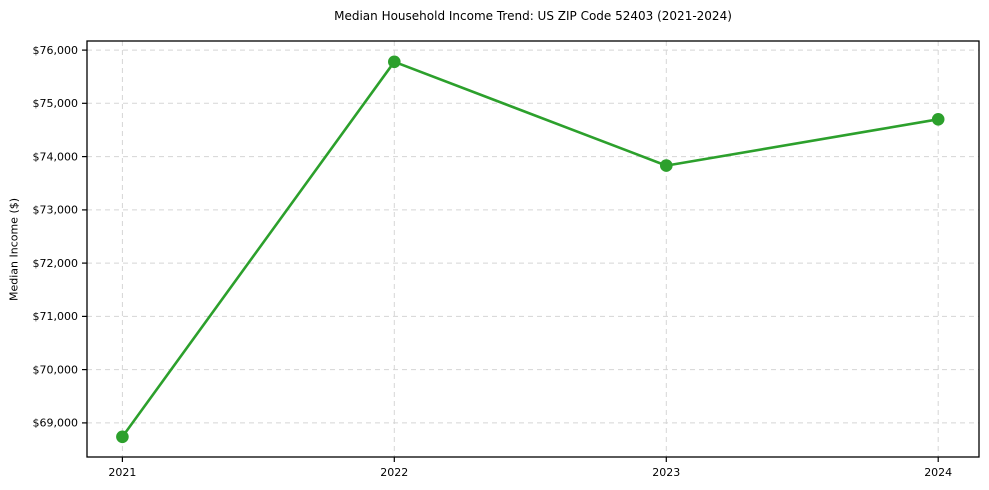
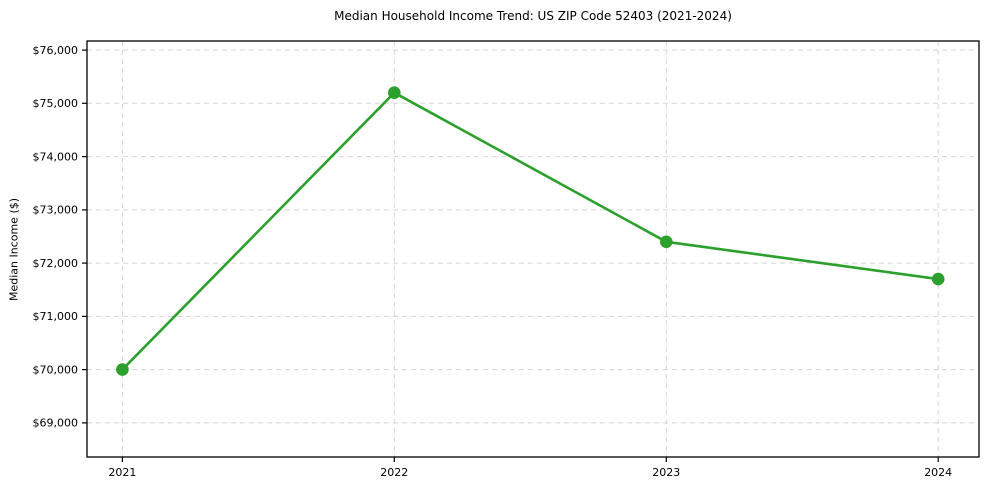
2021: $68700 -> $70000
2022: $75800 -> $75200
2023: $73800 -> $72400
2024: $74700 -> $71700
